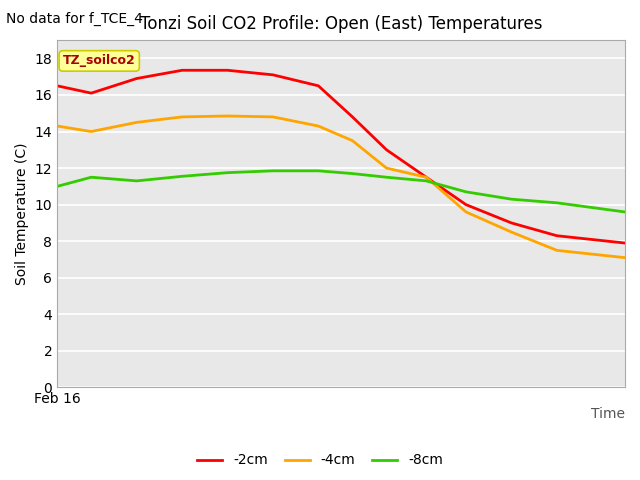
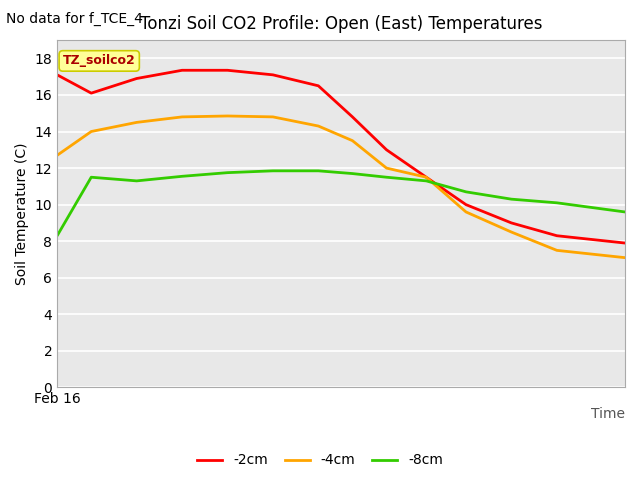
-2cm/Feb 16: 16.5 -> 17.1
-4cm/Feb 16: 14.3 -> 12.7
-8cm/Feb 16: 11.0 -> 8.3
